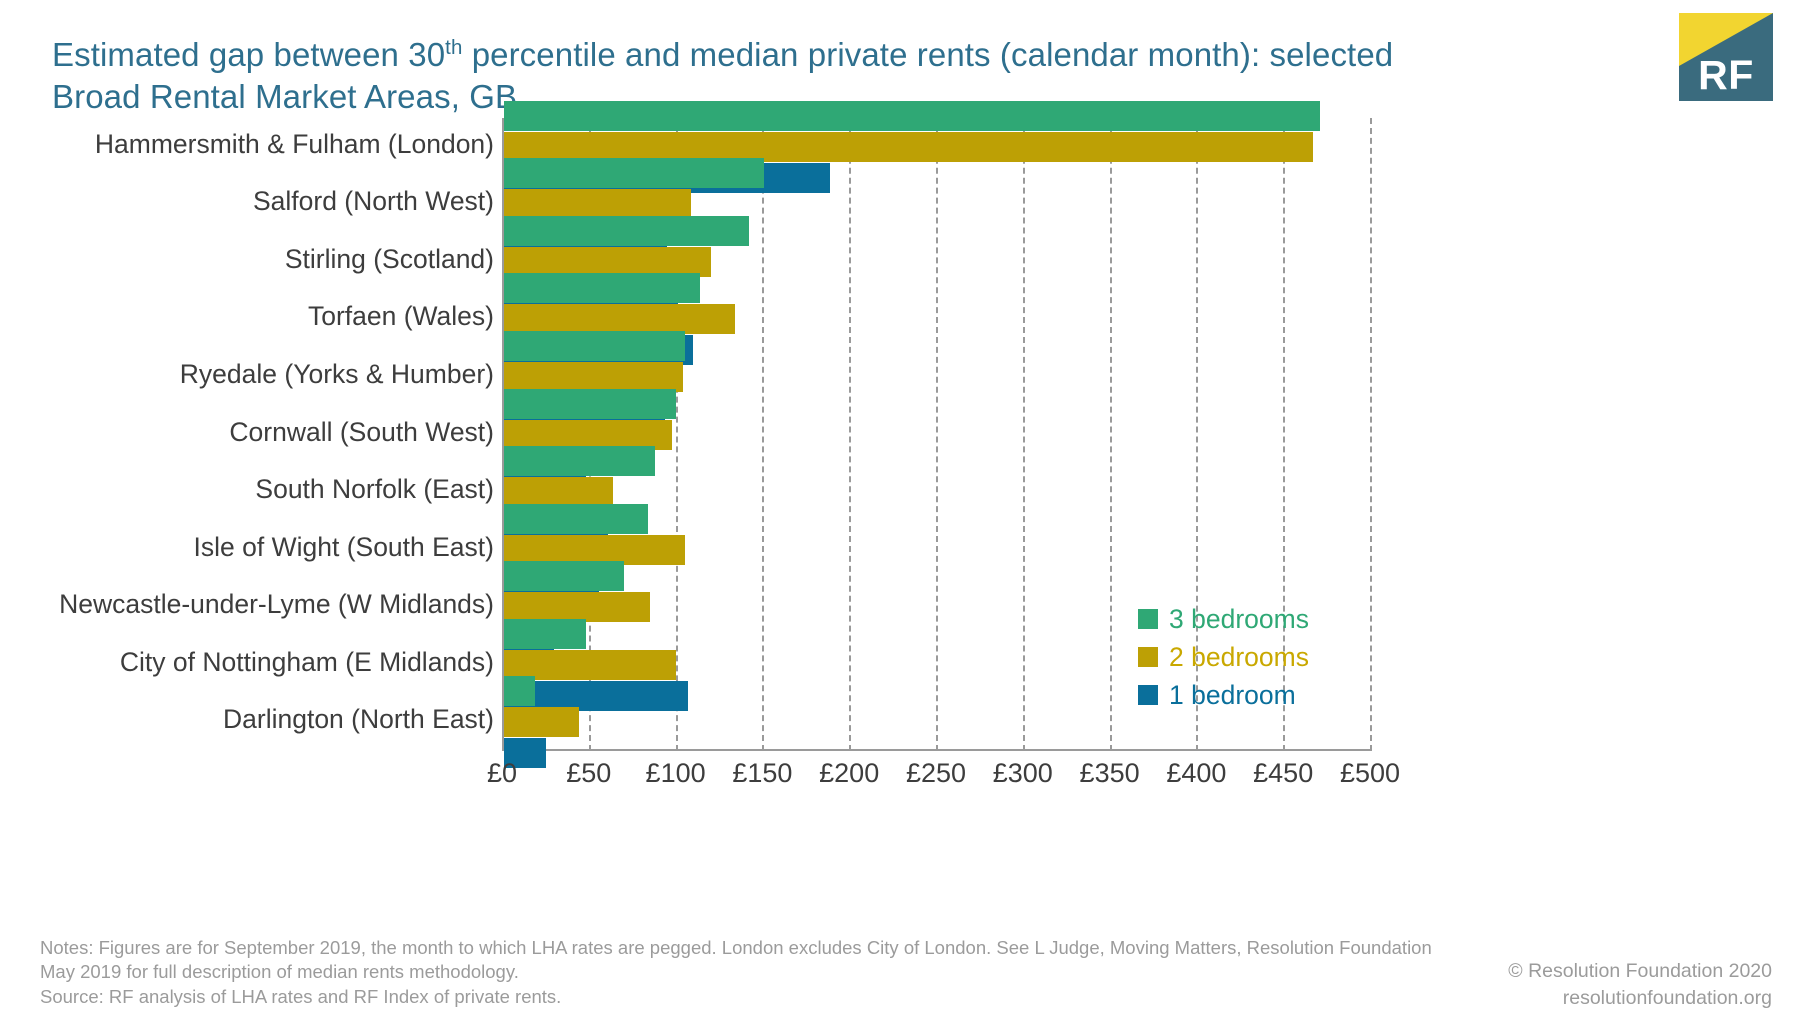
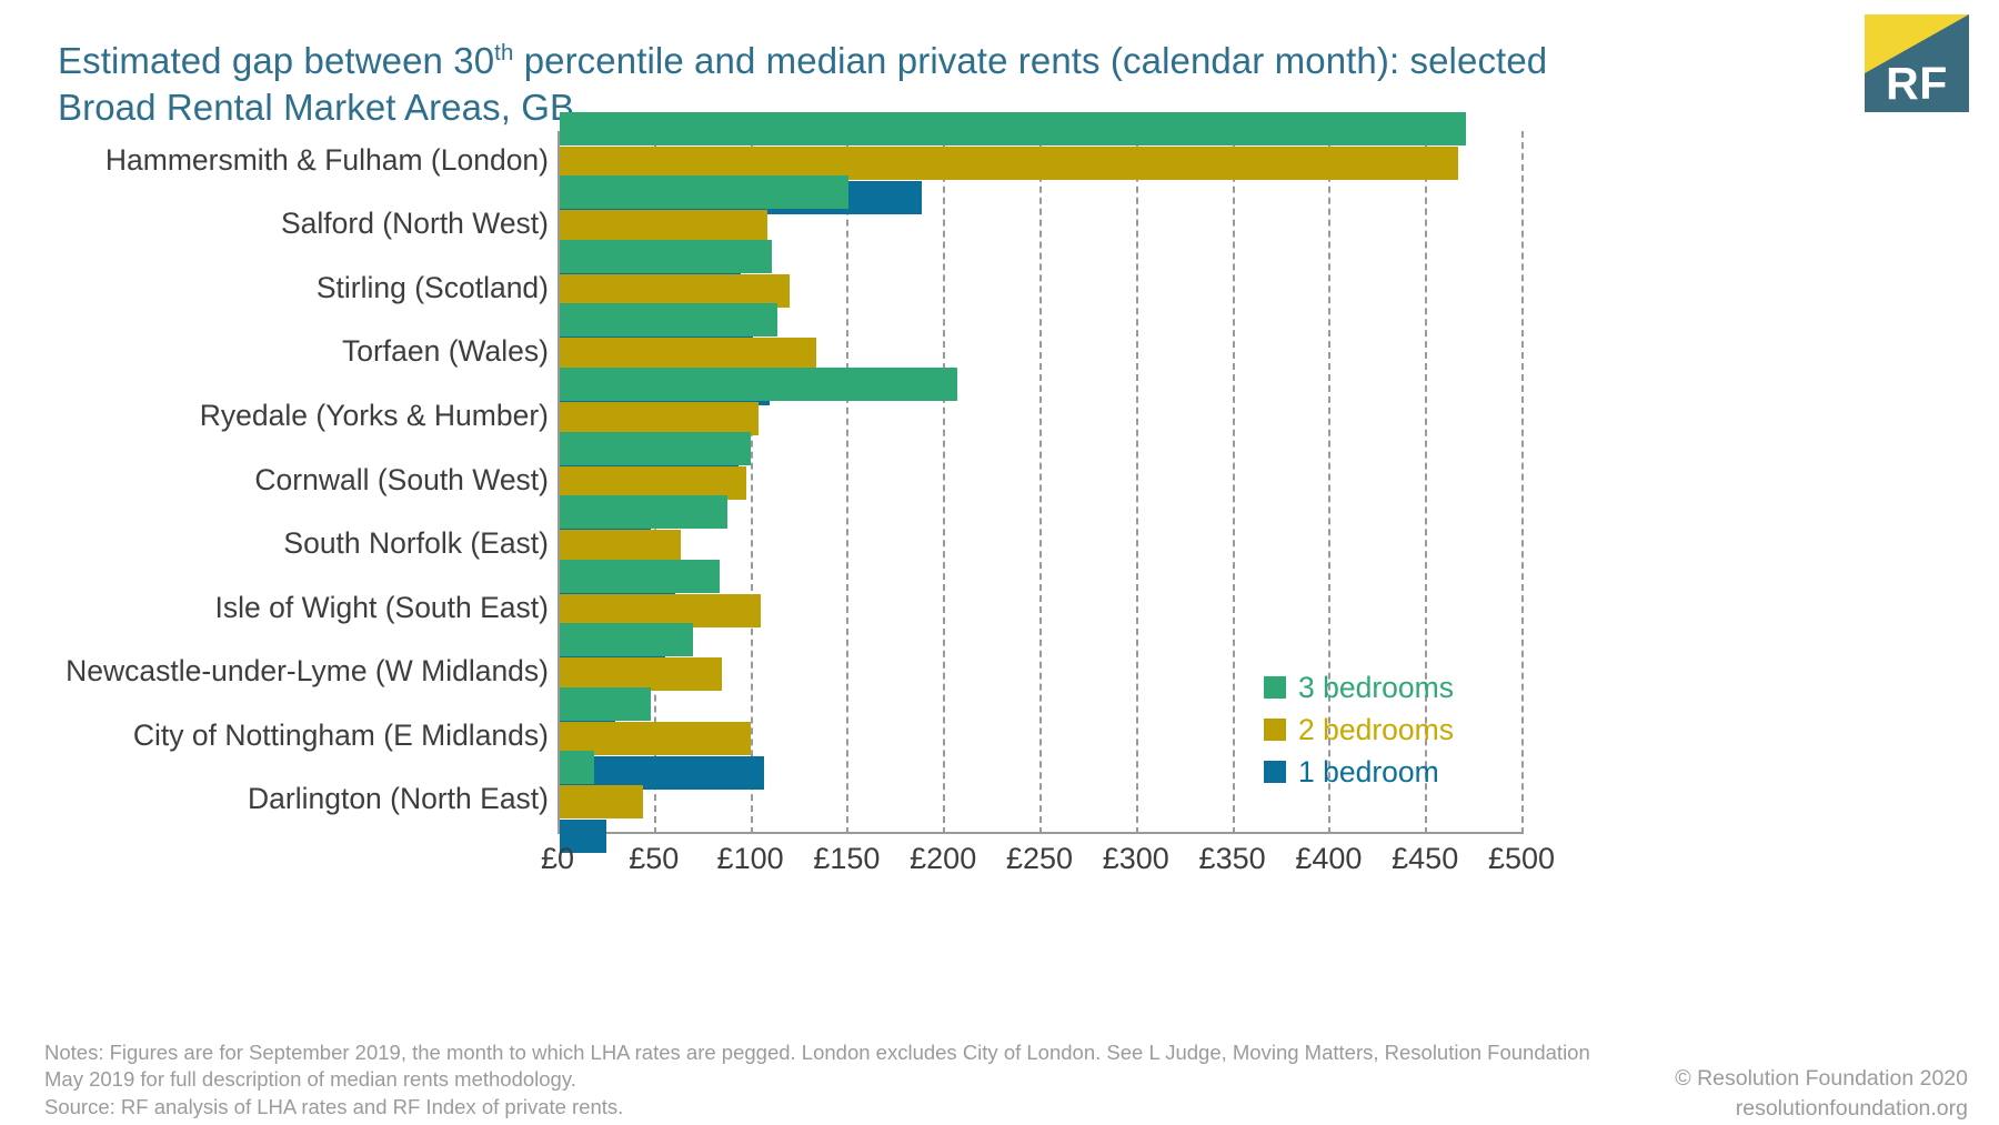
3 bedrooms/Stirling (Scotland): £141 -> £110
3 bedrooms/Ryedale (Yorks & Humber): £104 -> £206
